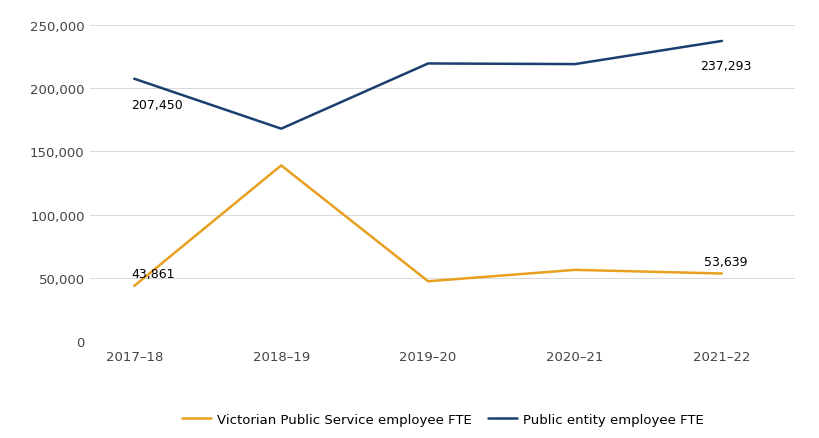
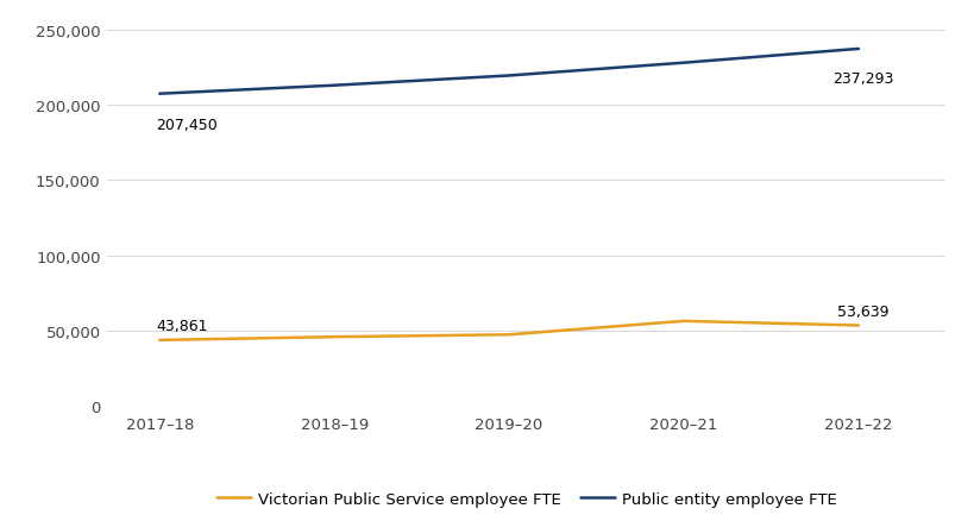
Victorian Public Service employee FTE/2018–19: 139,000 -> 46,000
Public entity employee FTE/2018–19: 168,000 -> 213,000
Public entity employee FTE/2020–21: 219,000 -> 228,000
